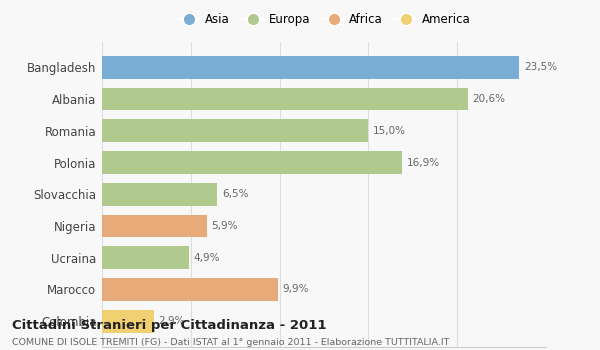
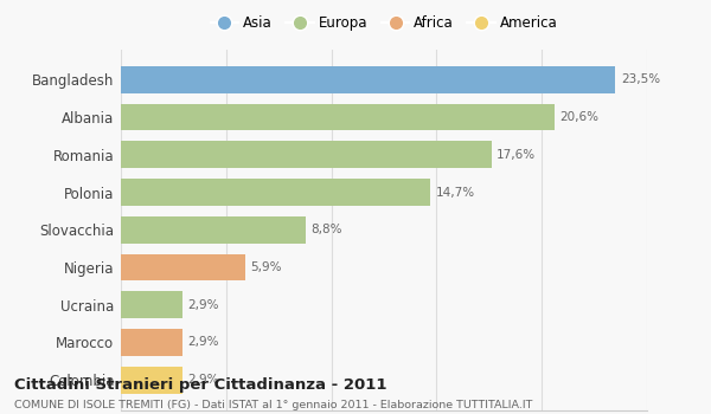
Romania: 15,0% -> 17,6%
Polonia: 16,9% -> 14,7%
Slovacchia: 6,5% -> 8,8%
Ucraina: 4,9% -> 2,9%
Marocco: 9,9% -> 2,9%
